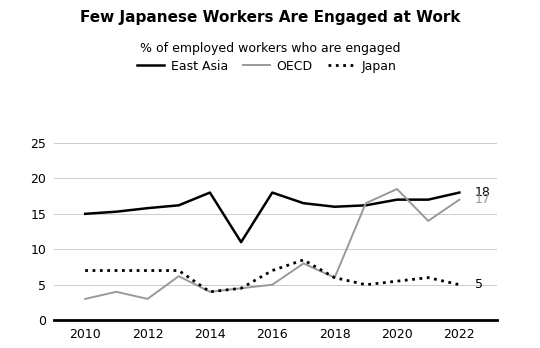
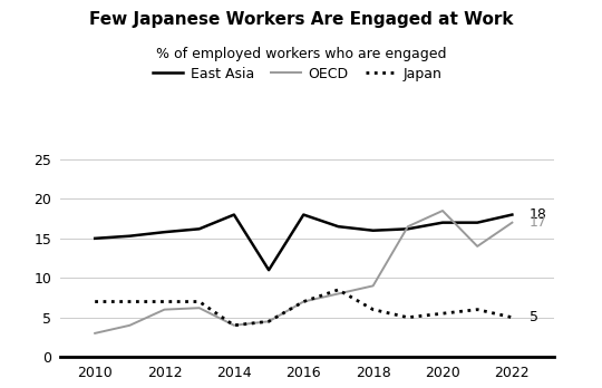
OECD/2012: 3.0 -> 6.0
OECD/2016: 5.0 -> 7.0
OECD/2018: 6.0 -> 9.0
